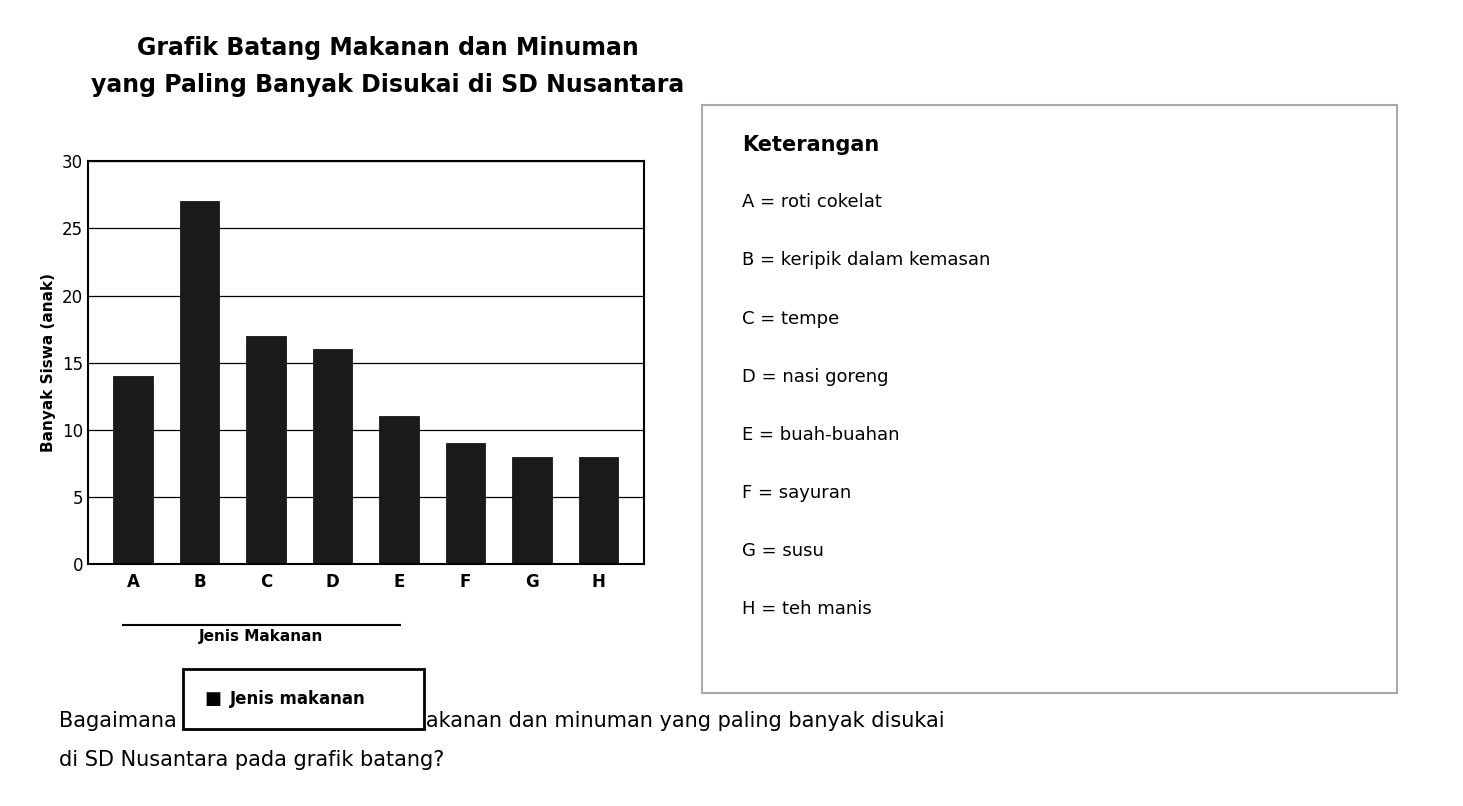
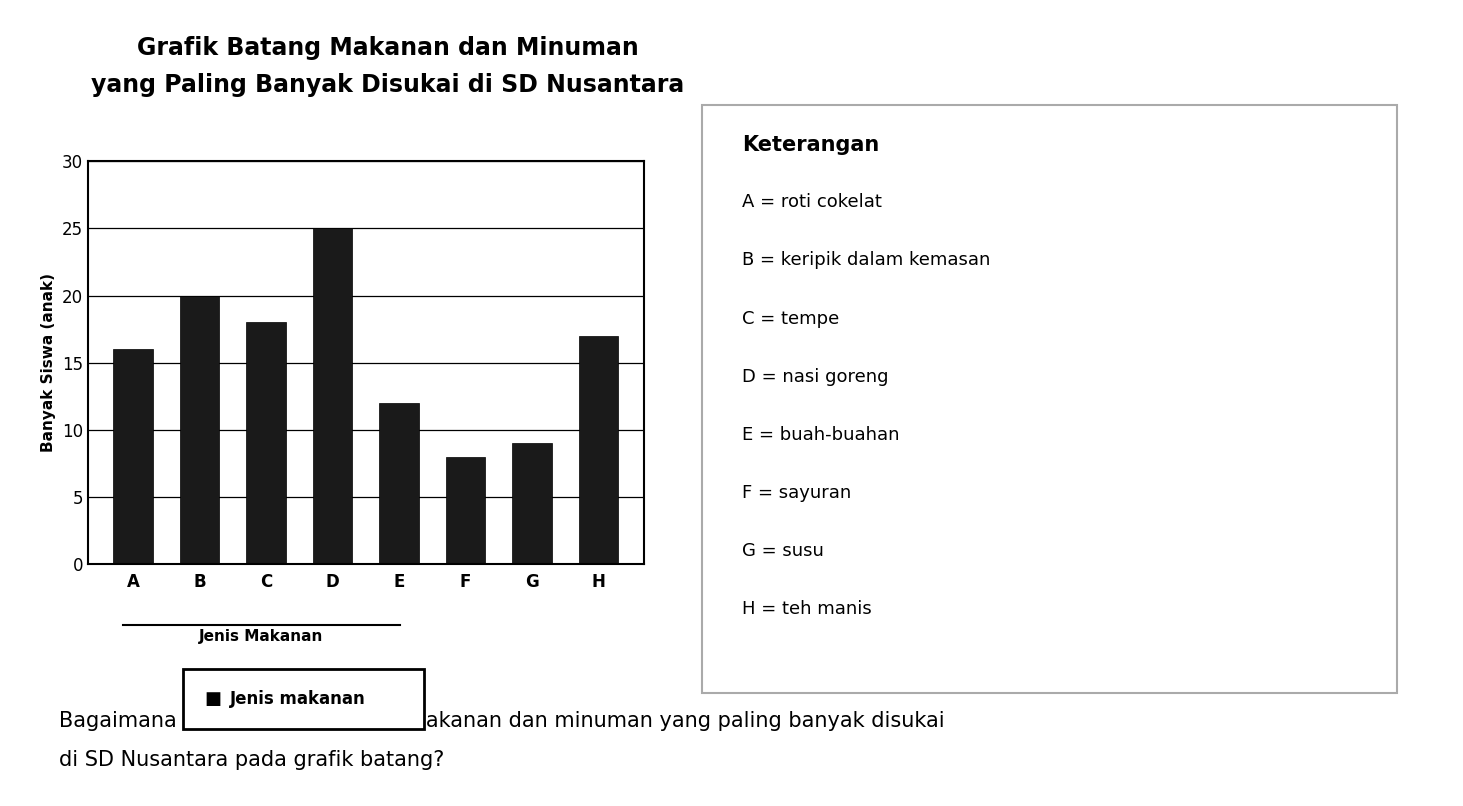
A: 14 -> 16
B: 27 -> 20
C: 17 -> 18
D: 16 -> 25
E: 11 -> 12
F: 9 -> 8
G: 8 -> 9
H: 8 -> 17
